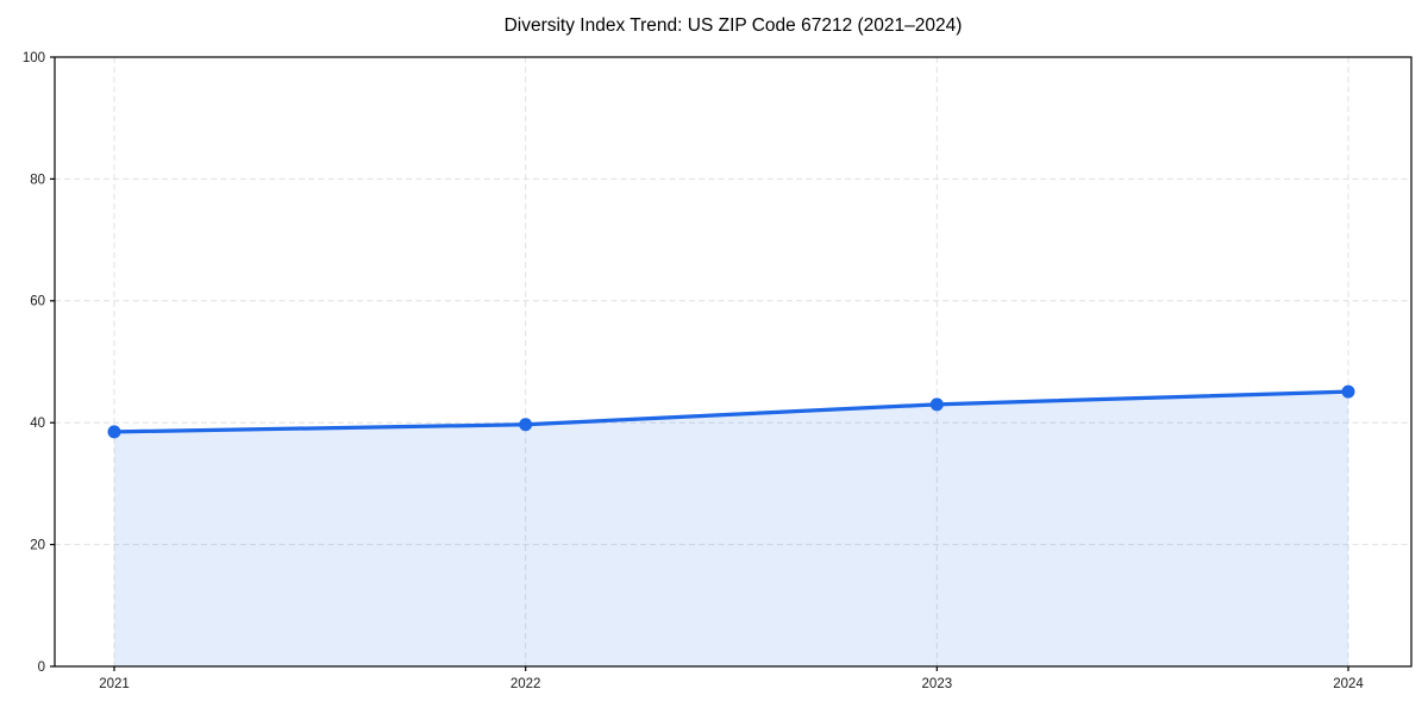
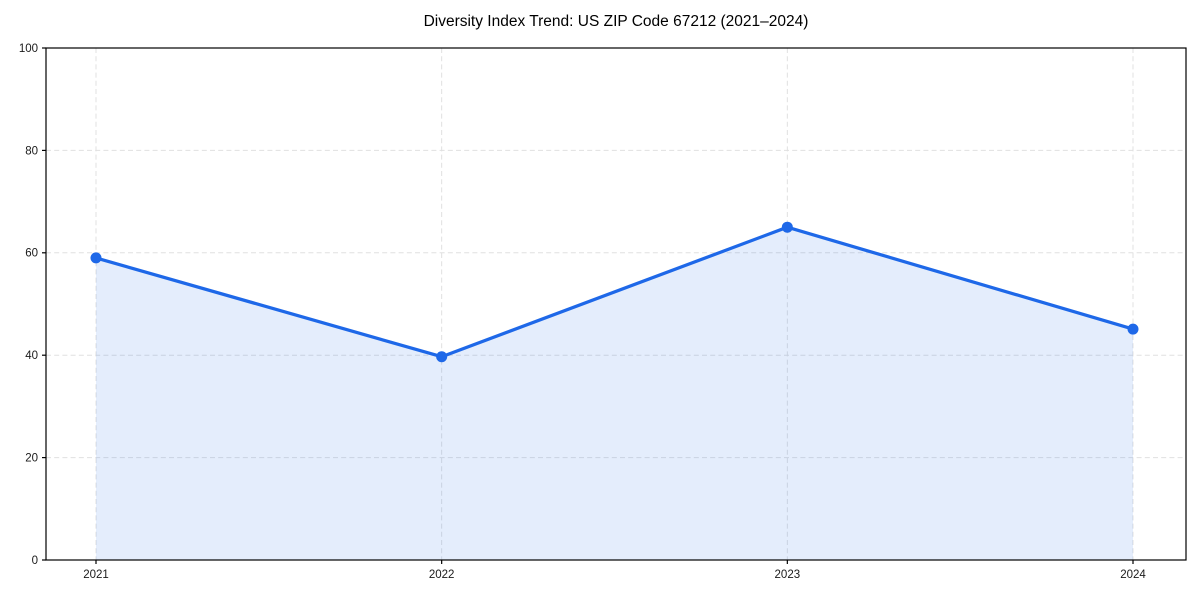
2021: 38 -> 59
2023: 43 -> 65
